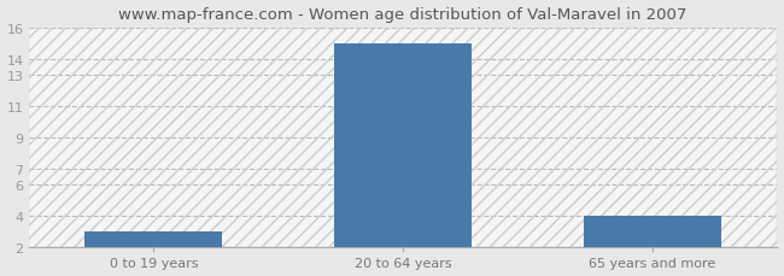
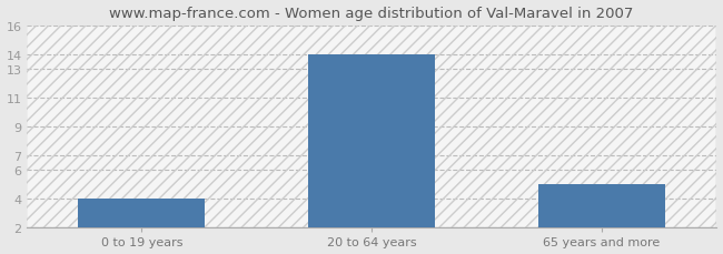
0 to 19 years: 3 -> 4
20 to 64 years: 15 -> 14
65 years and more: 4 -> 5
